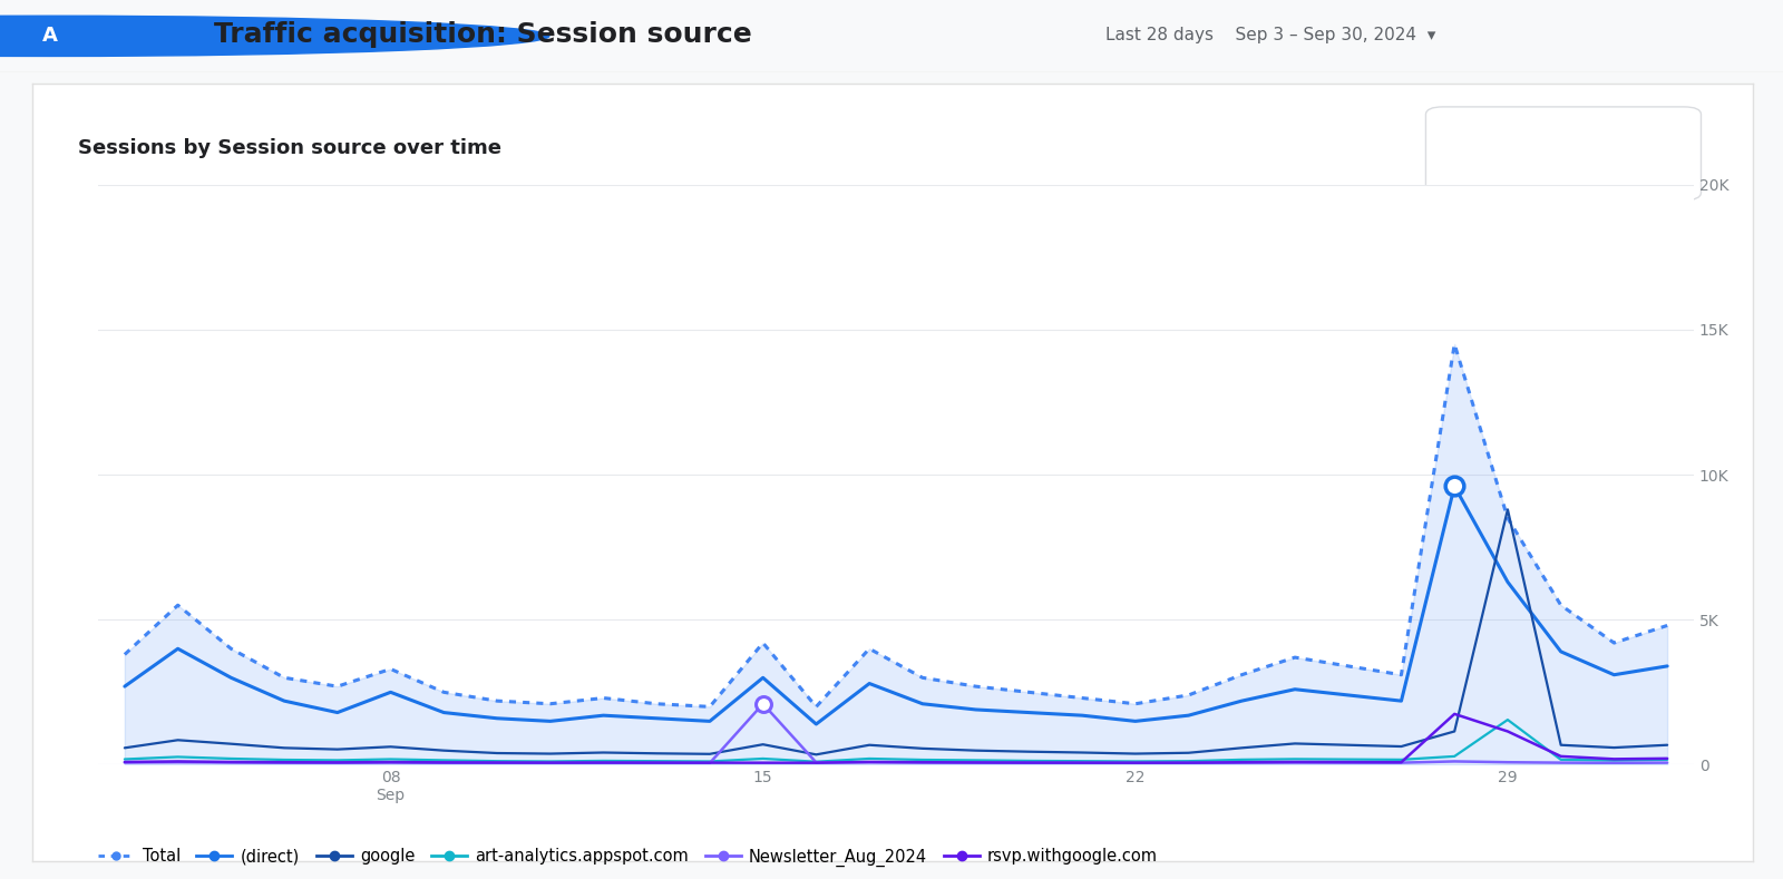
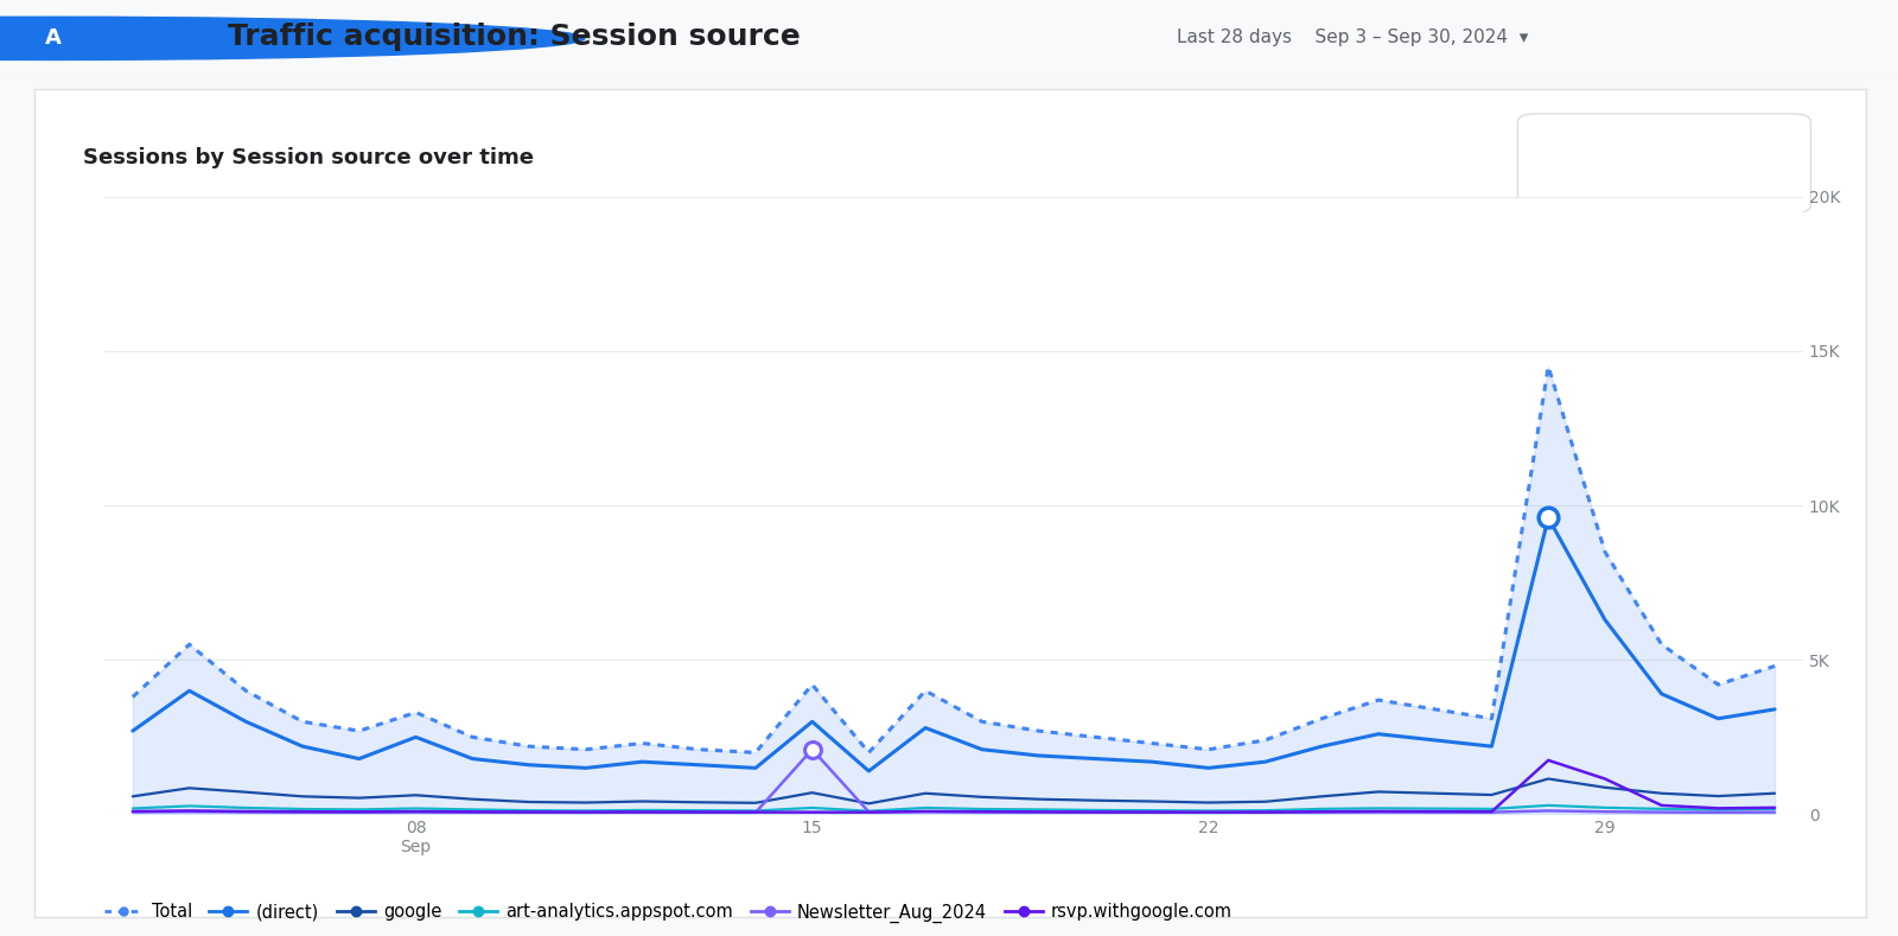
google/29: 8.80K -> 0.87K
art-analytics.appspot.com/29: 1.55K -> 0.22K
